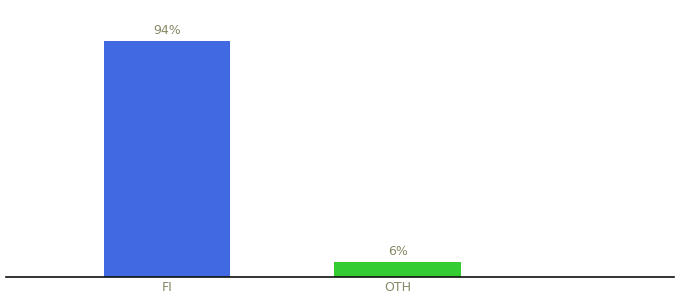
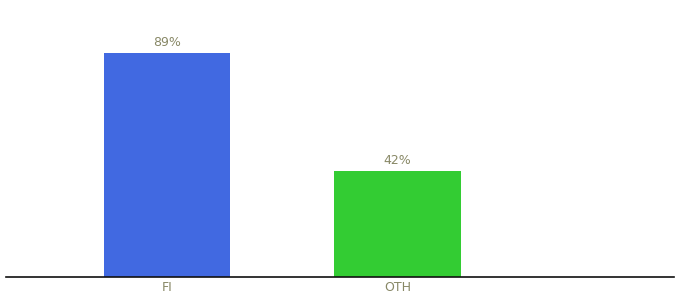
FI: 94% -> 89%
OTH: 6% -> 42%
